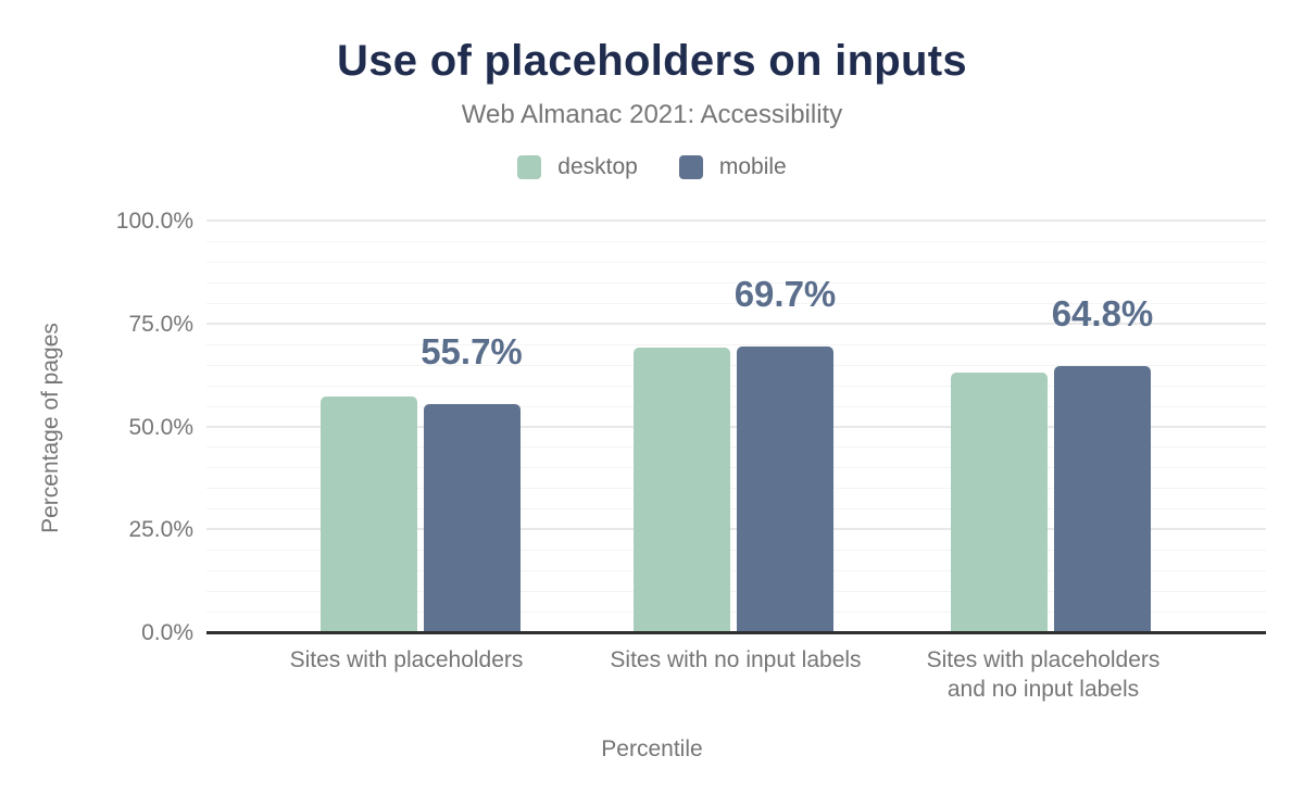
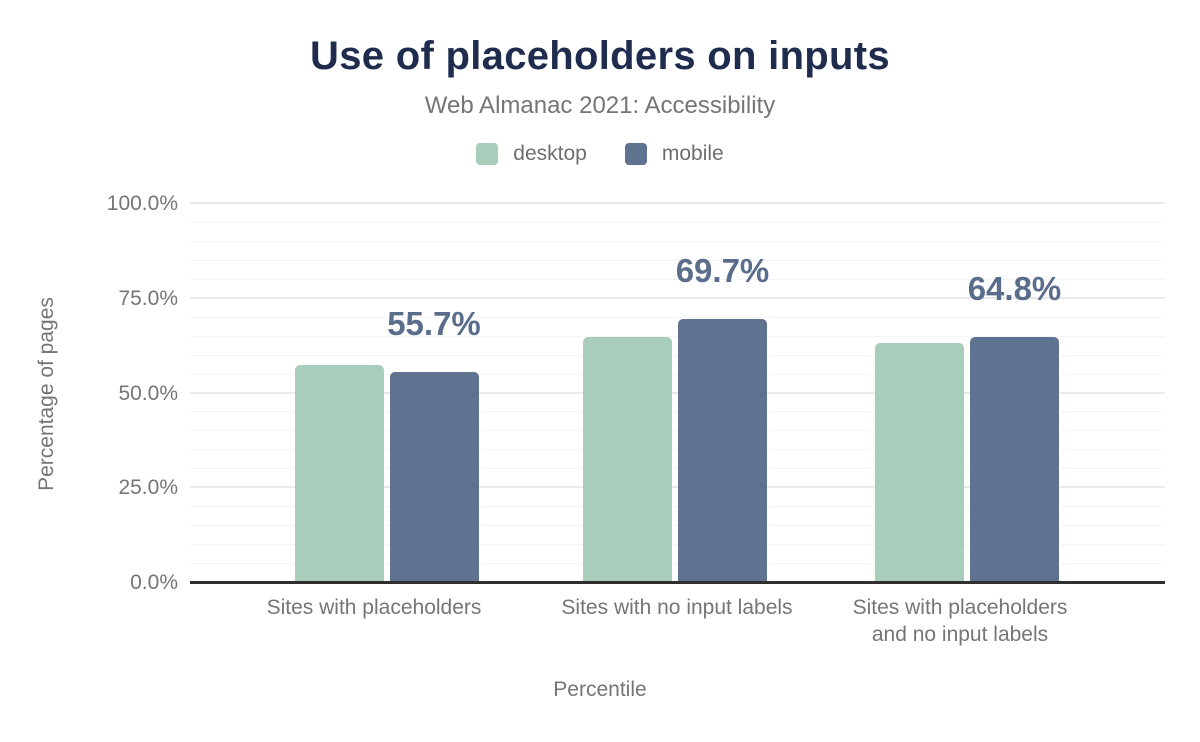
desktop/Sites with no input labels: 69% -> 65%
